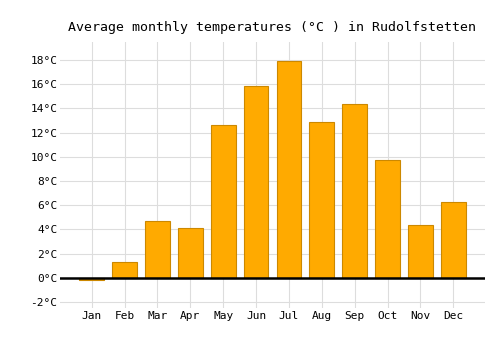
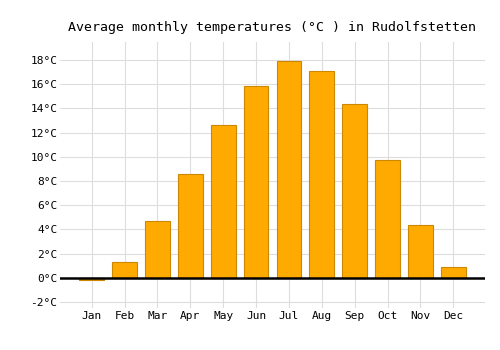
Apr: 4.1°C -> 8.6°C
Aug: 12.9°C -> 17.1°C
Dec: 6.3°C -> 0.9°C
